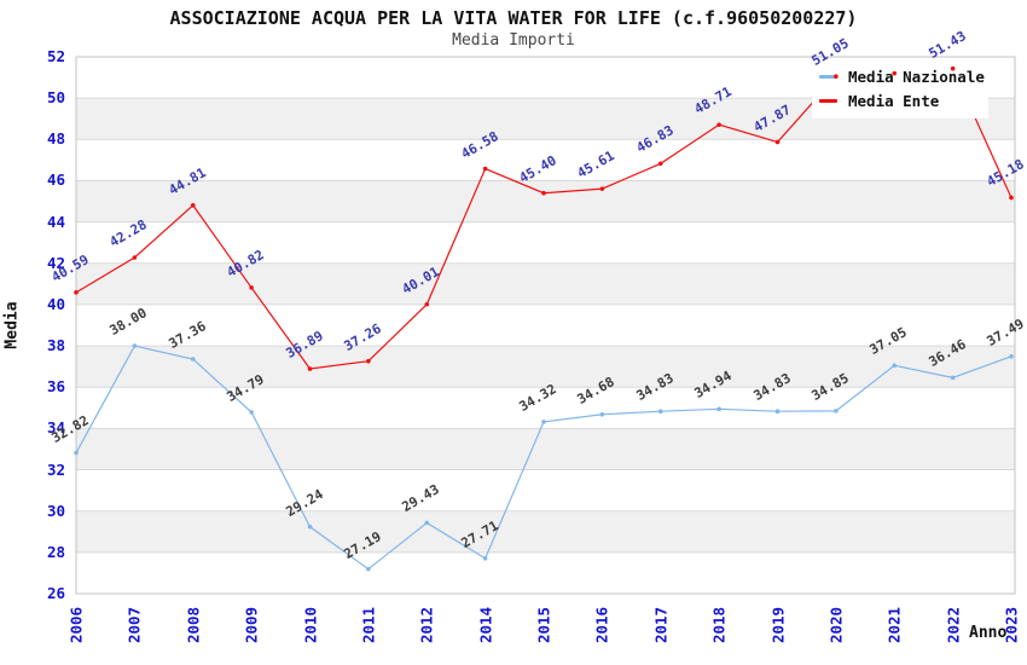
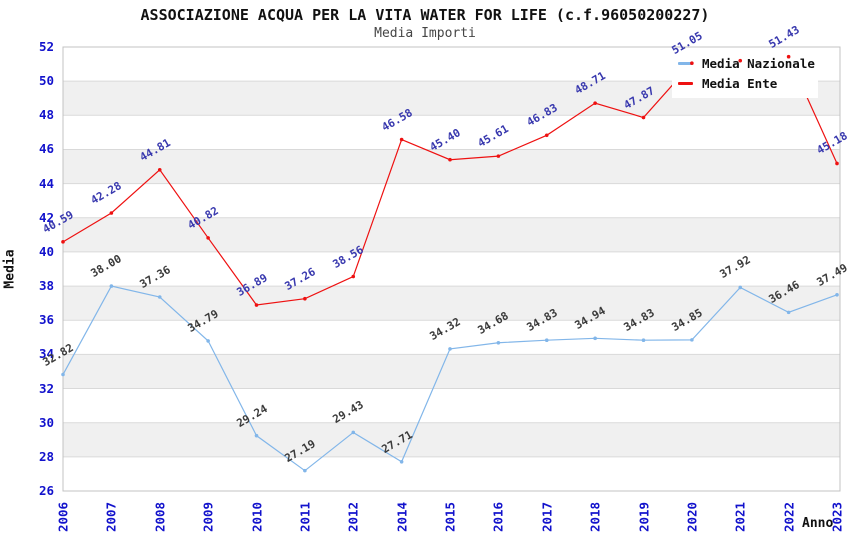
Media Ente/2012: 40.01 -> 38.56
Media Nazionale/2021: 37.05 -> 37.92
